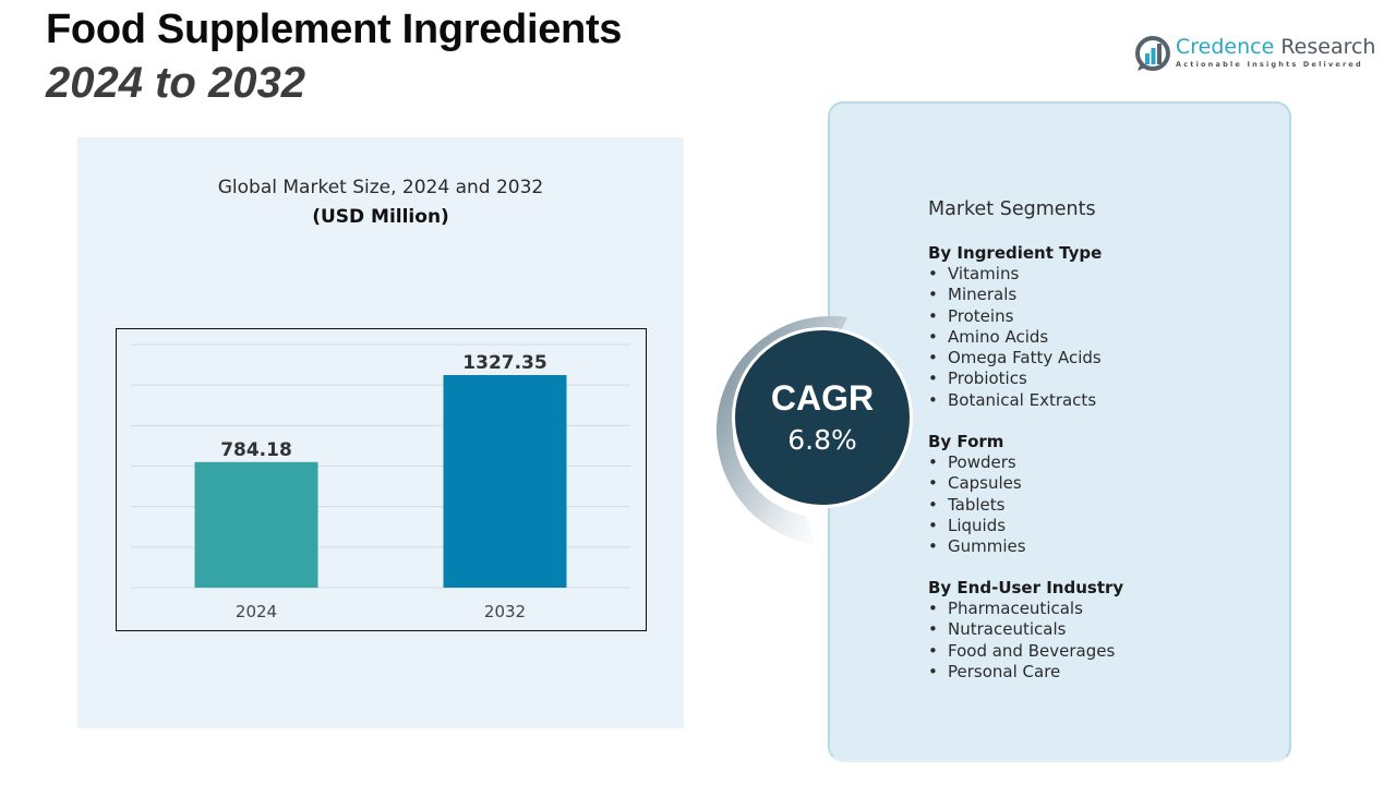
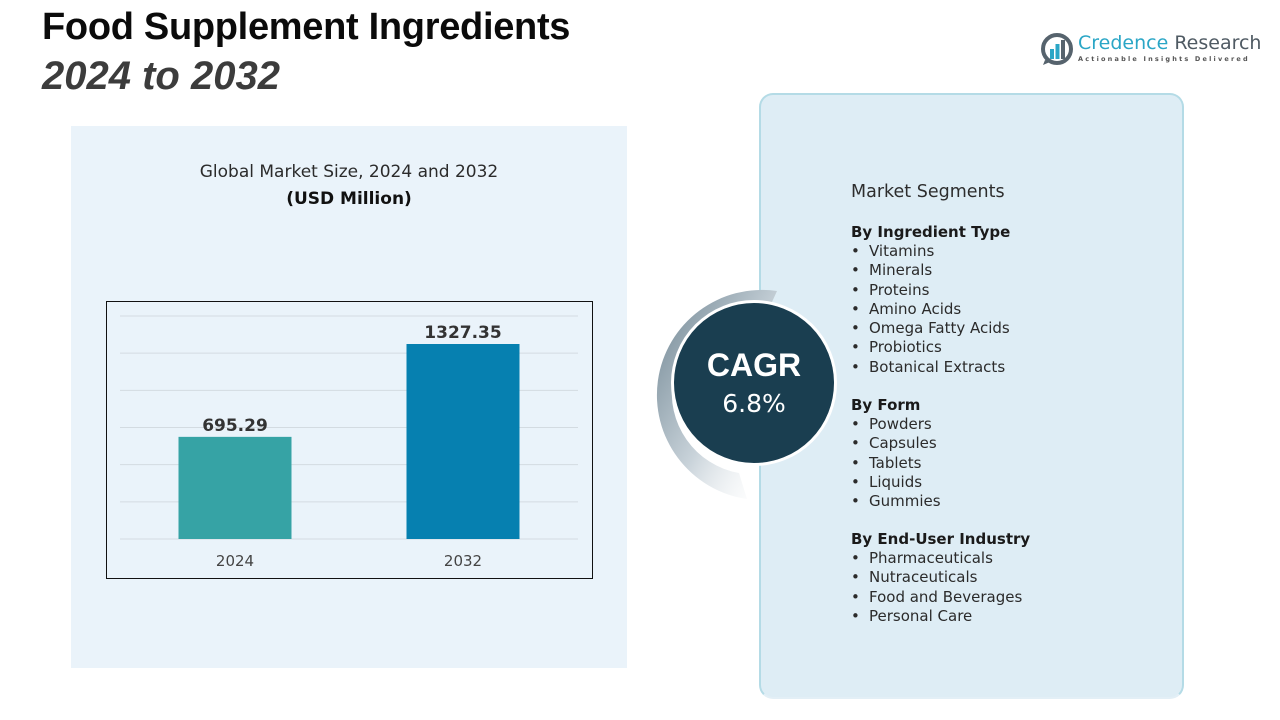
2024: 784.18 -> 695.29
